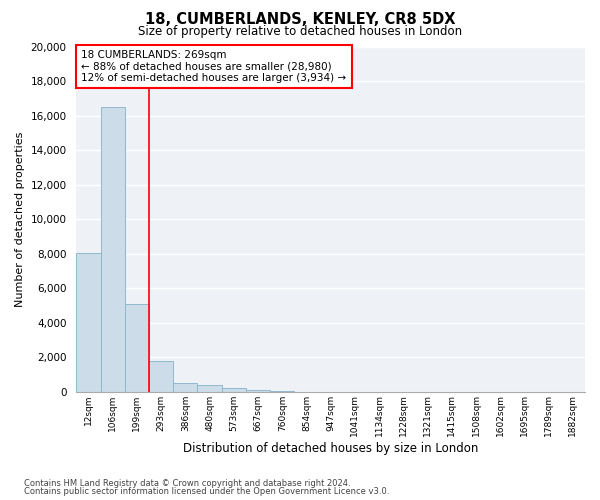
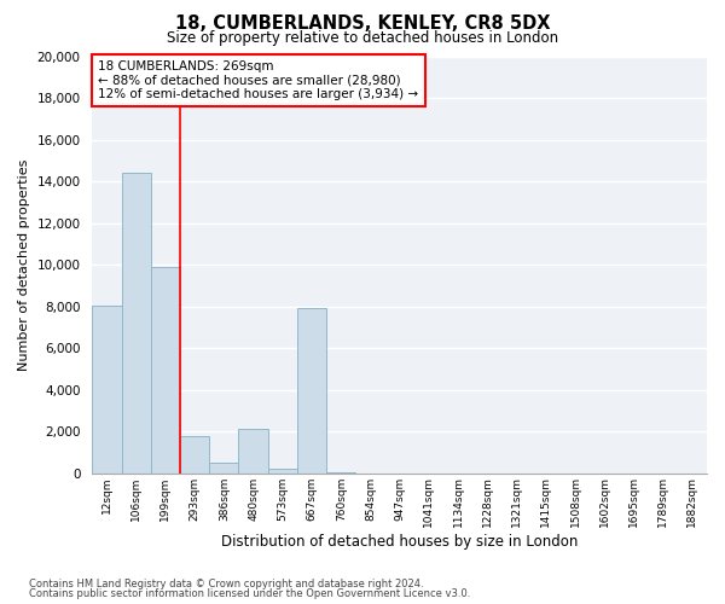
106sqm: 16,500 -> 14,400
199sqm: 5,100 -> 9,900
480sqm: 400 -> 2,100
667sqm: 100 -> 7,900
